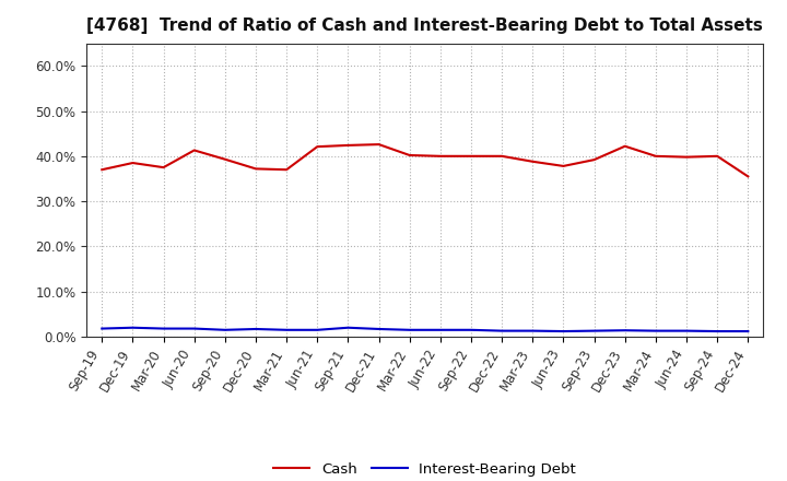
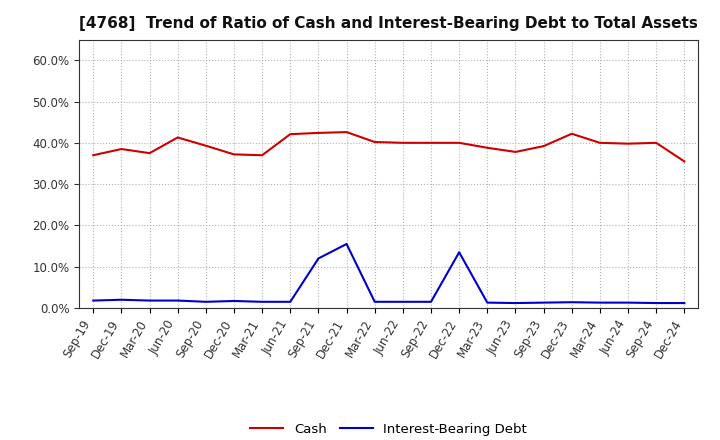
Interest-Bearing Debt/Sep-21: 2.0% -> 12.0%
Interest-Bearing Debt/Dec-21: 1.7% -> 15.5%
Interest-Bearing Debt/Dec-22: 1.3% -> 13.5%
